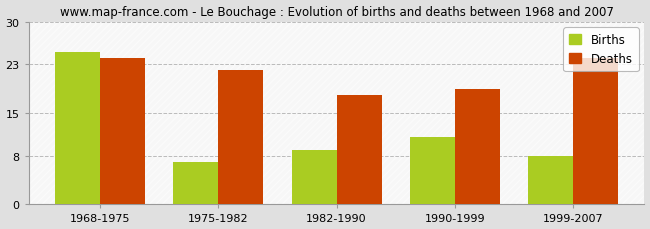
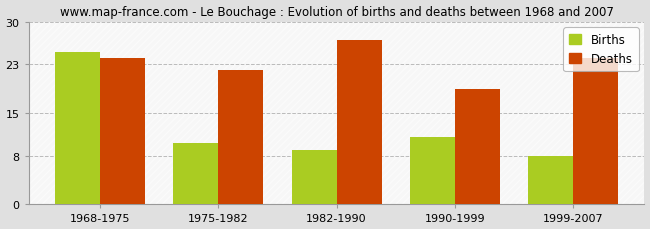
Births/1975-1982: 7 -> 10
Deaths/1982-1990: 18 -> 27
